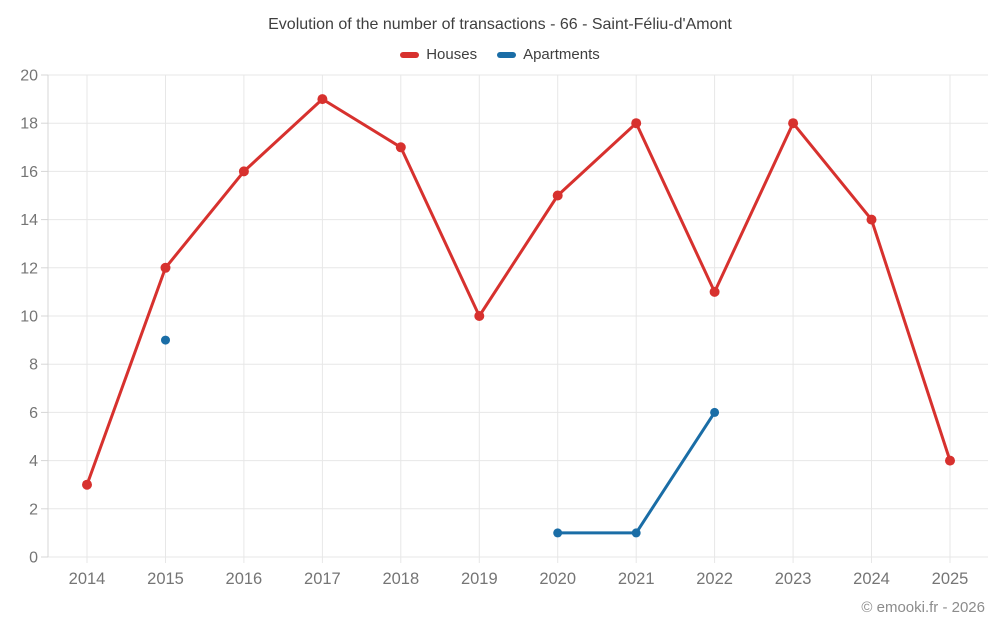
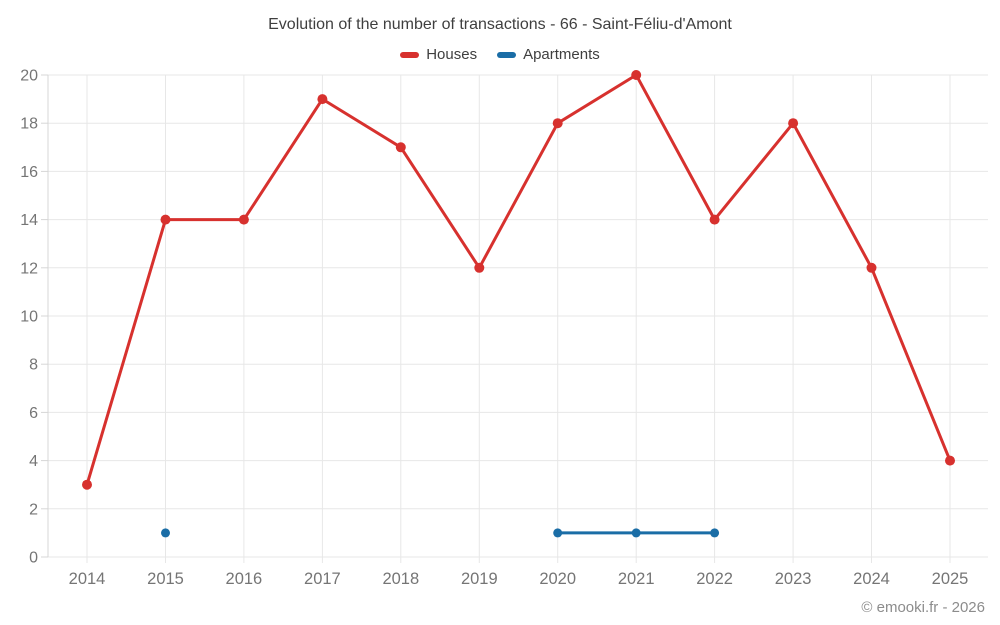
Houses/2015: 12 -> 14
Apartments/2015: 9 -> 1
Houses/2016: 16 -> 14
Houses/2019: 10 -> 12
Houses/2020: 15 -> 18
Houses/2021: 18 -> 20
Houses/2022: 11 -> 14
Apartments/2022: 6 -> 1
Houses/2024: 14 -> 12
